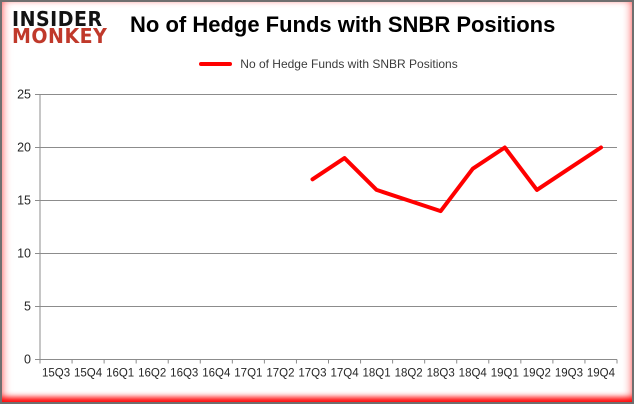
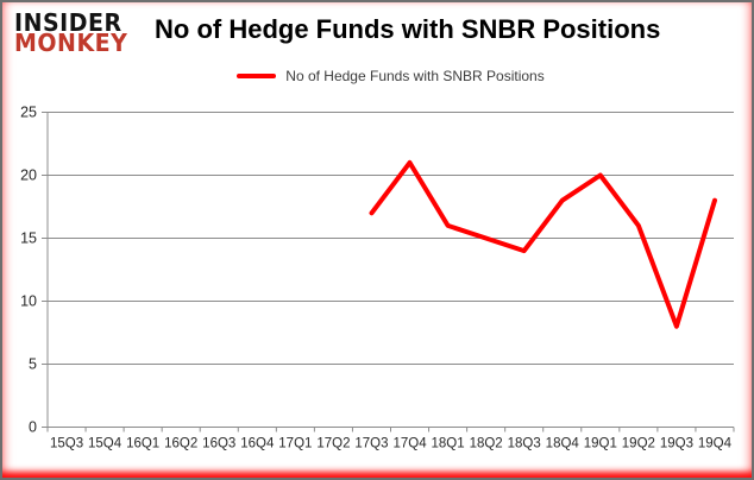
17Q4: 19 -> 21
19Q3: 18 -> 8
19Q4: 20 -> 18
